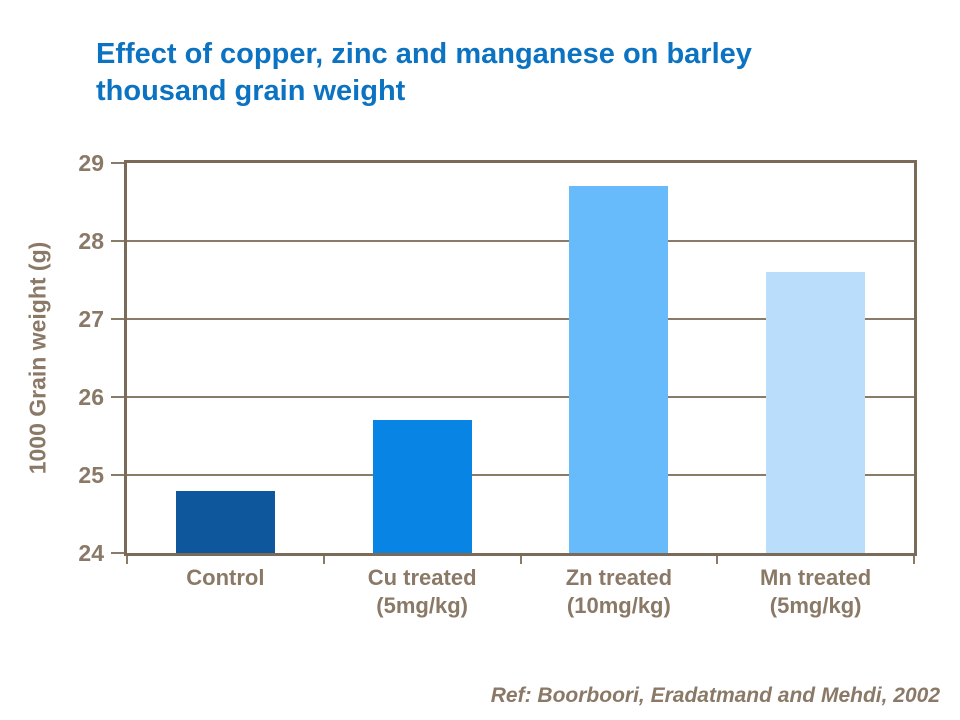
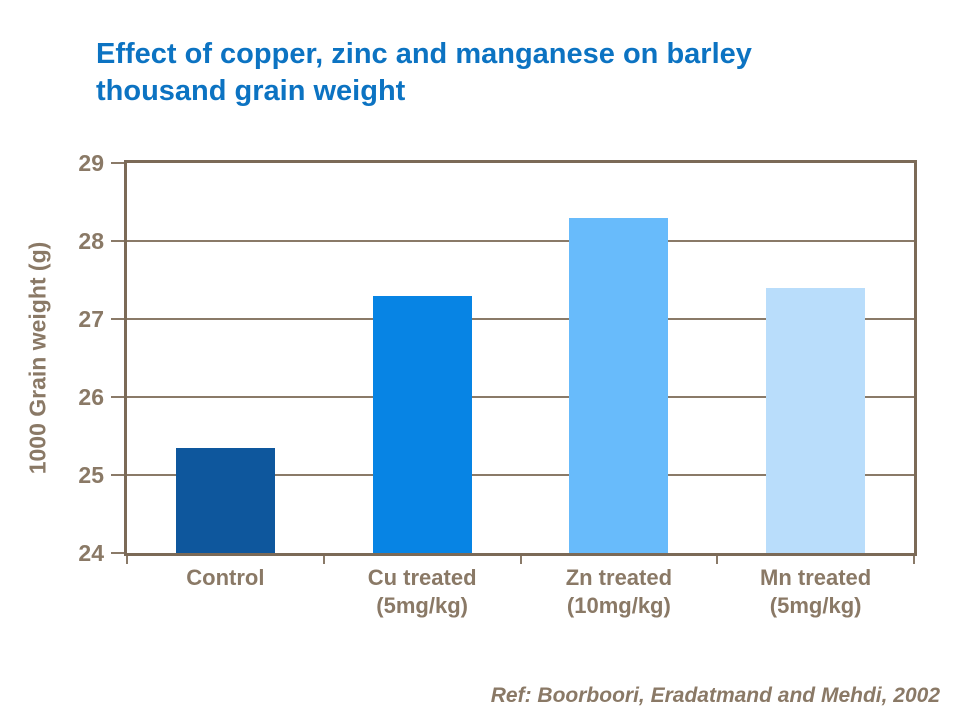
Control: 24.8 -> 25.4
Cu treated (5mg/kg): 25.7 -> 27.3
Zn treated (10mg/kg): 28.7 -> 28.3
Mn treated (5mg/kg): 27.6 -> 27.4
